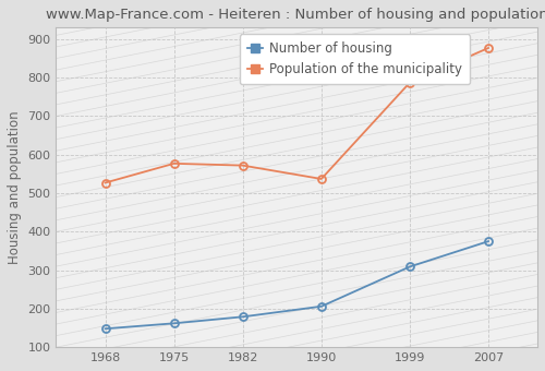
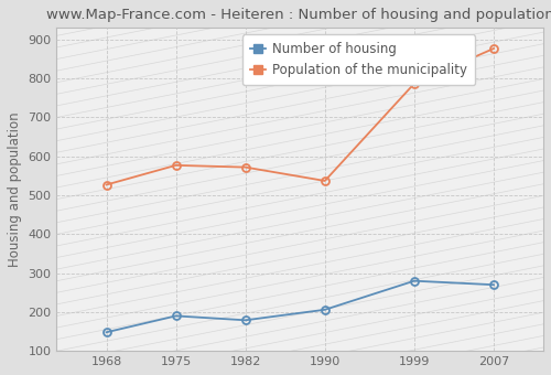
Number of housing/1975: 162 -> 190
Number of housing/1999: 309 -> 280
Number of housing/2007: 375 -> 270
